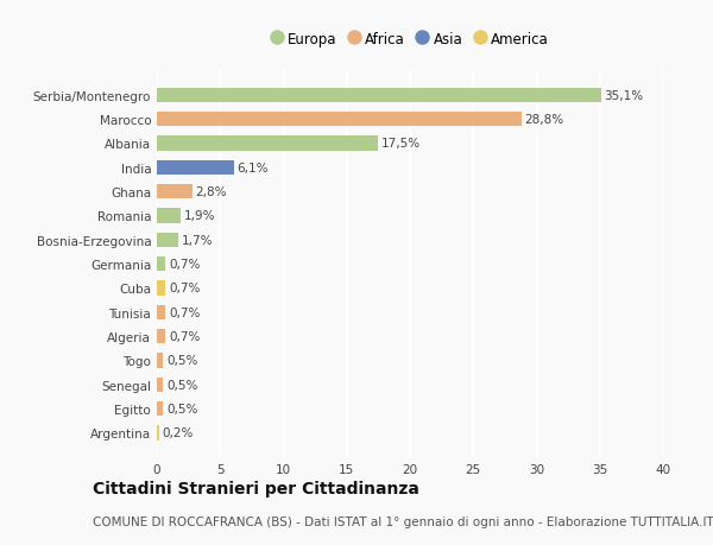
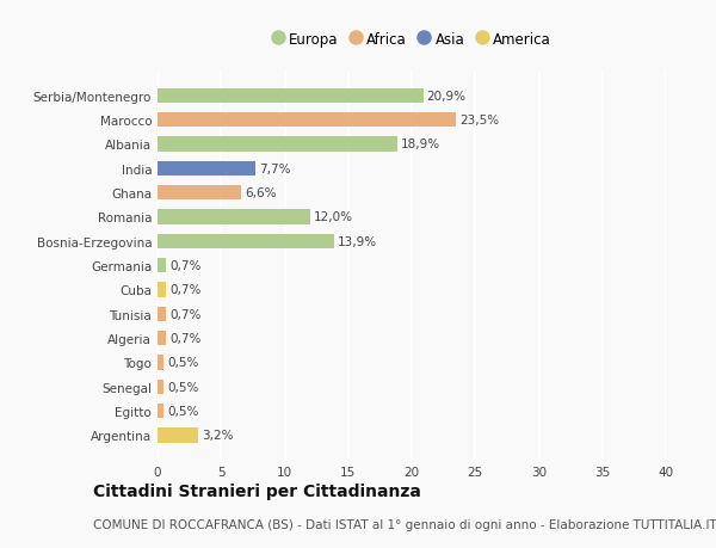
Serbia/Montenegro: 35,1% -> 20,9%
Marocco: 28,8% -> 23,5%
Albania: 17,5% -> 18,9%
India: 6,1% -> 7,7%
Ghana: 2,8% -> 6,6%
Romania: 1,9% -> 12,0%
Bosnia-Erzegovina: 1,7% -> 13,9%
Argentina: 0,2% -> 3,2%
